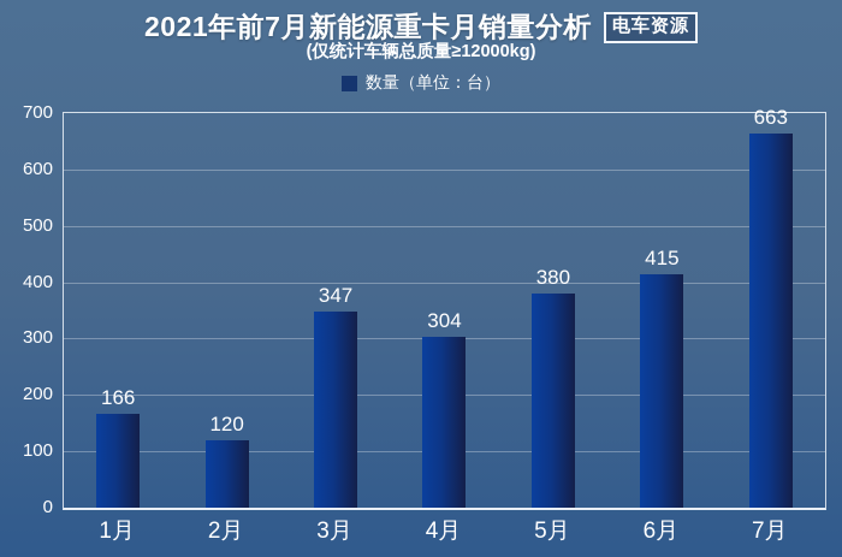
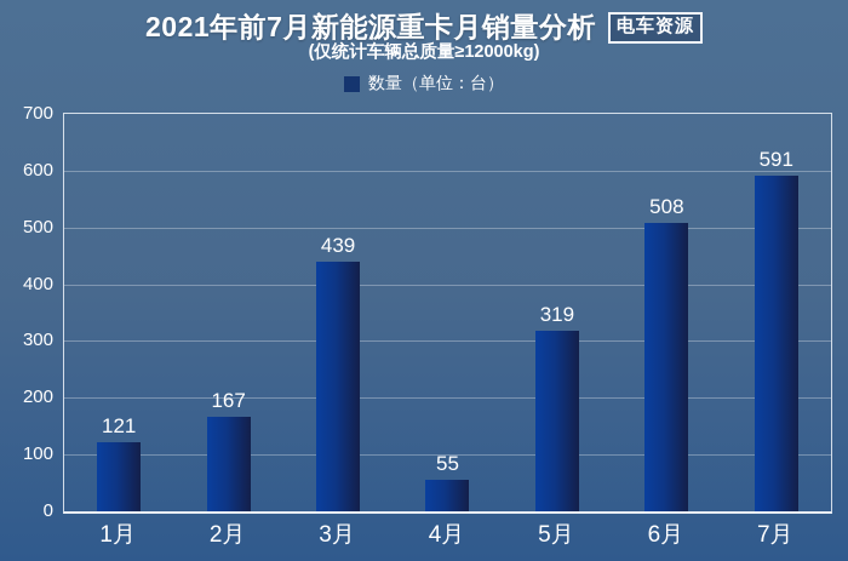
1月: 166 -> 121
2月: 120 -> 167
3月: 347 -> 439
4月: 304 -> 55
5月: 380 -> 319
6月: 415 -> 508
7月: 663 -> 591
